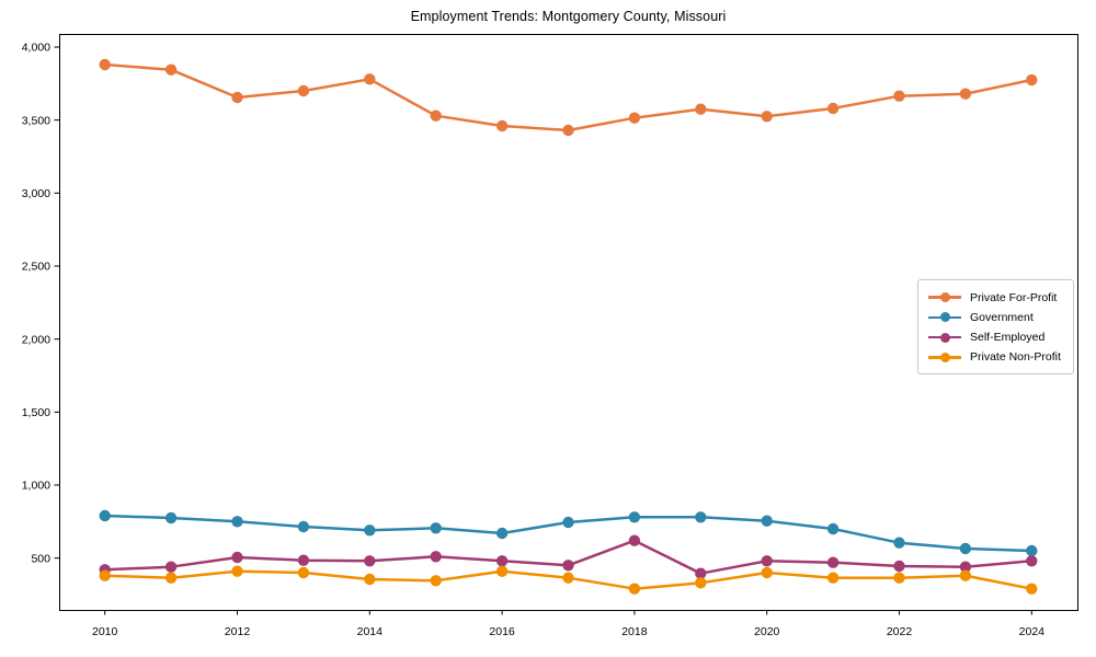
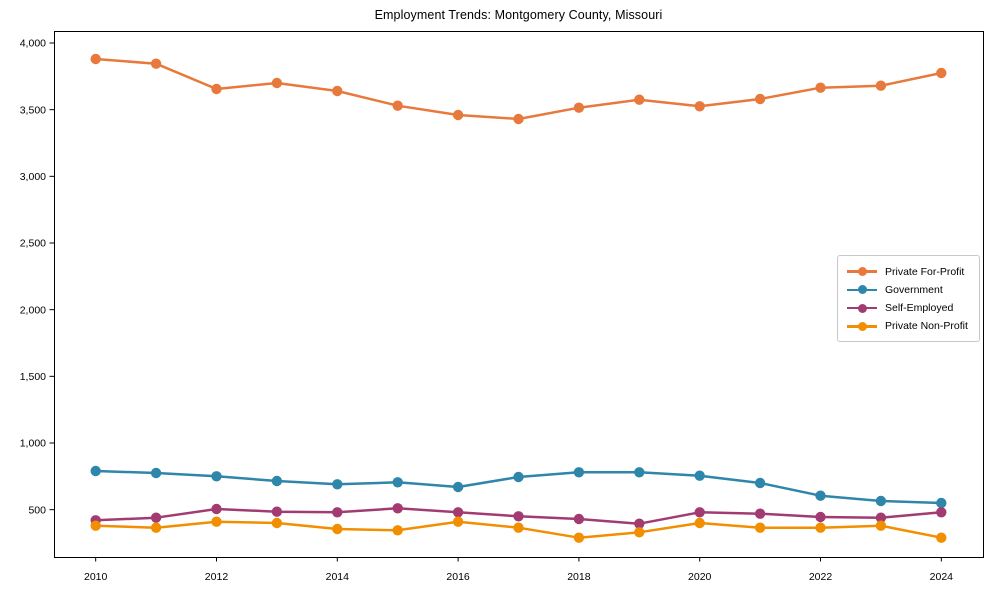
Private For-Profit/2014: 3780 -> 3640
Self-Employed/2018: 620 -> 430
